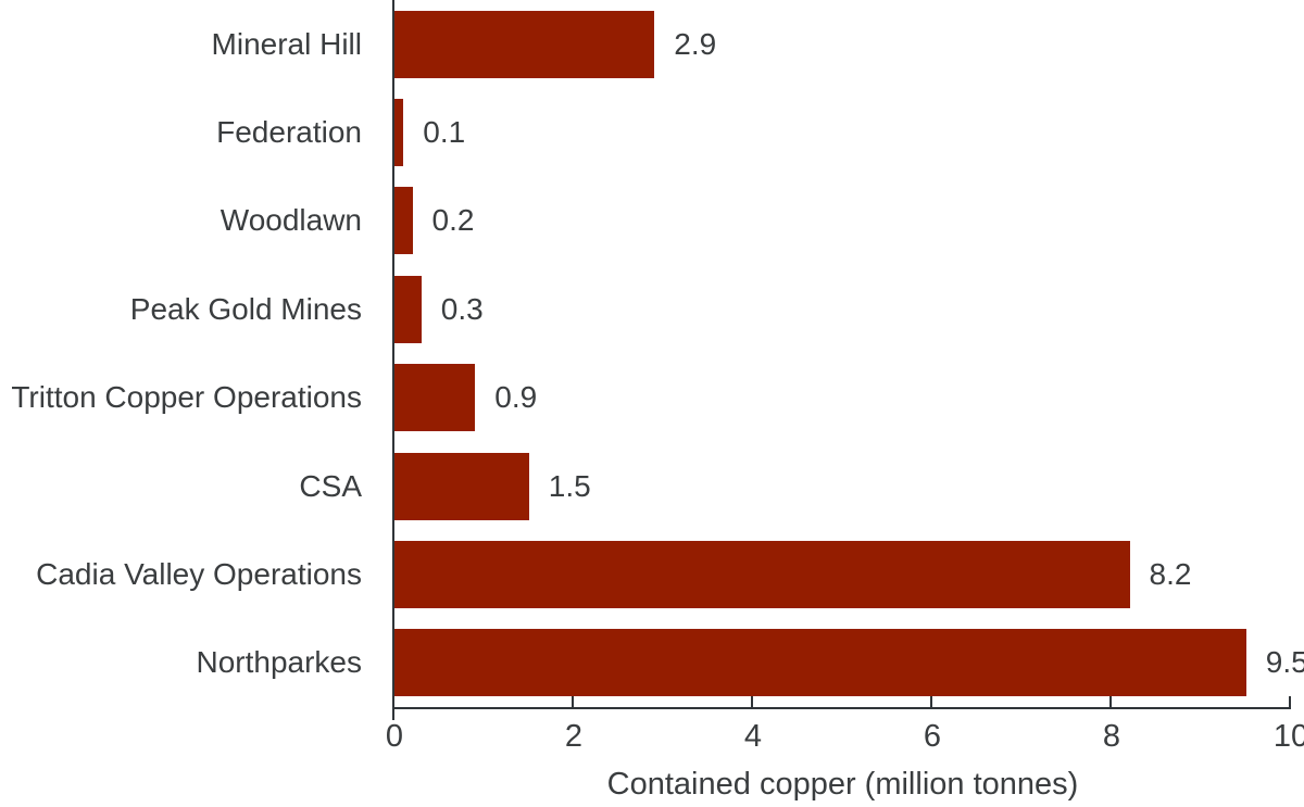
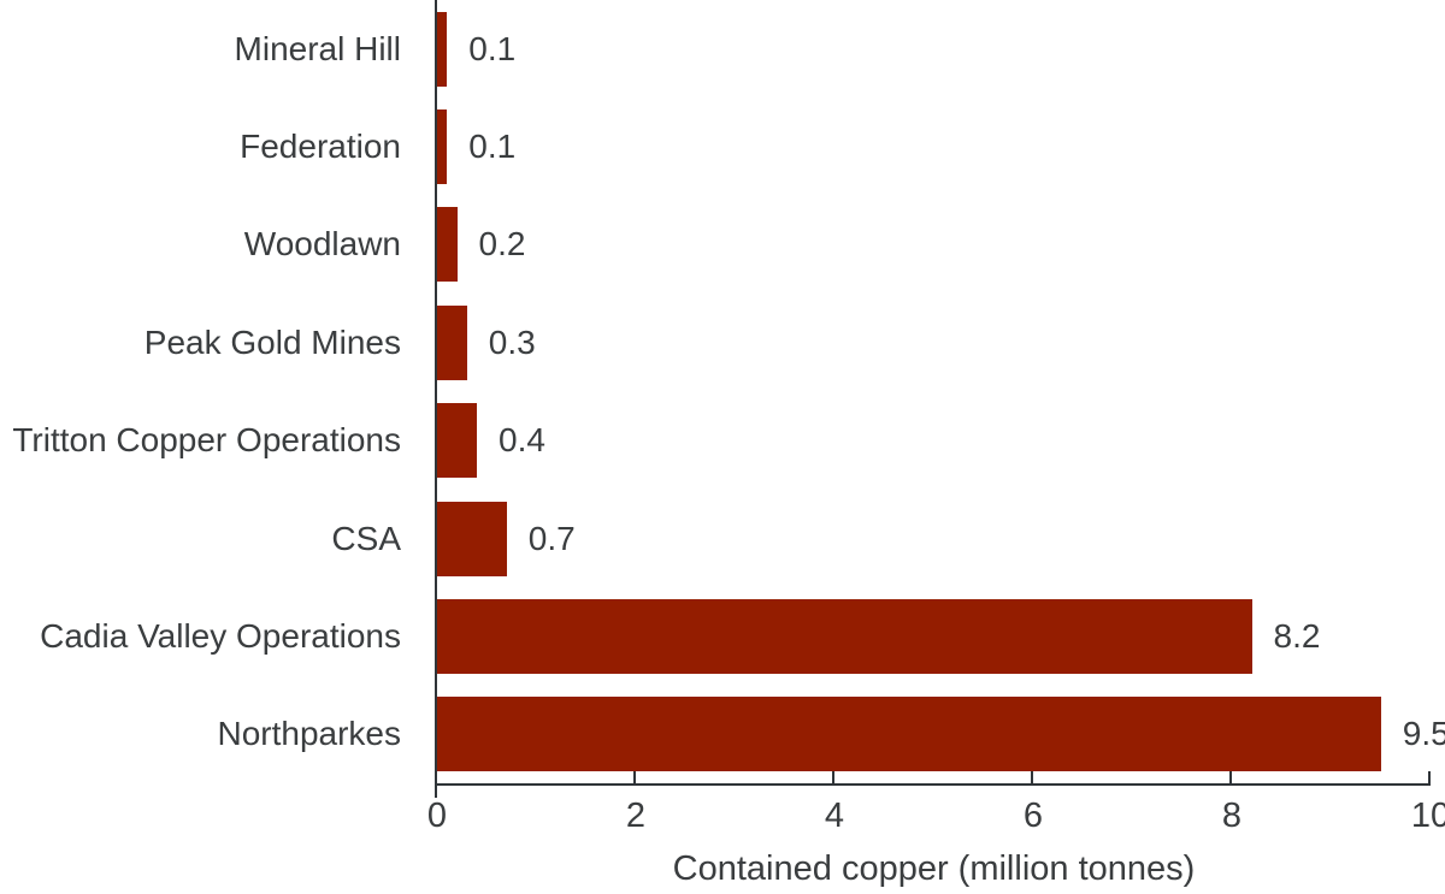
Mineral Hill: 2.9 -> 0.1
Tritton Copper Operations: 0.9 -> 0.4
CSA: 1.5 -> 0.7
